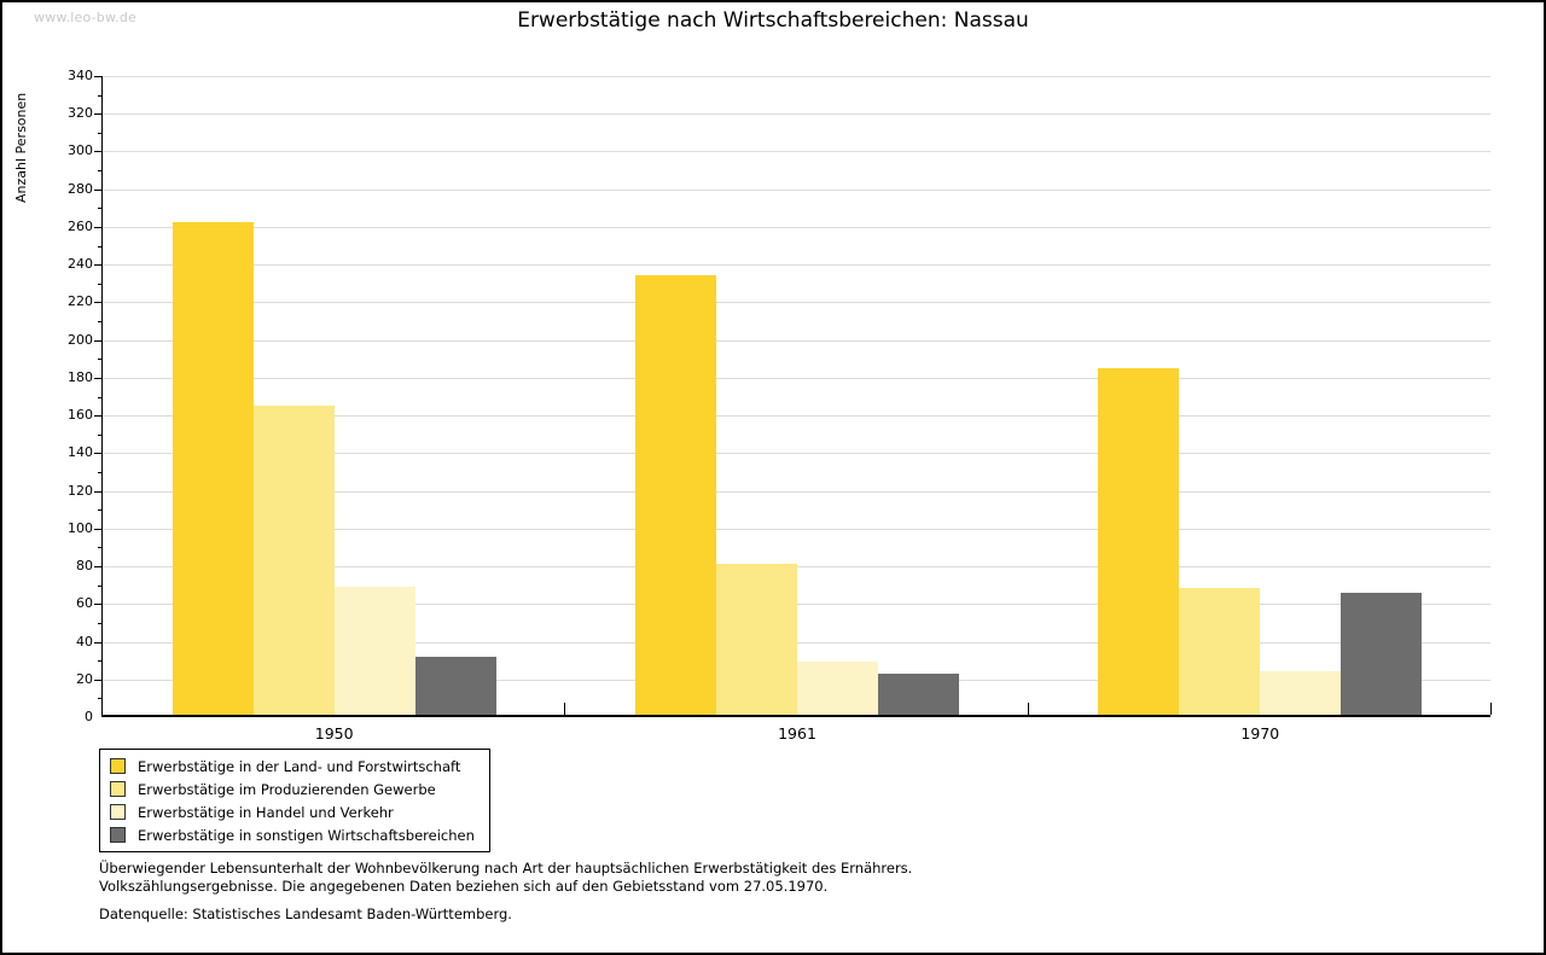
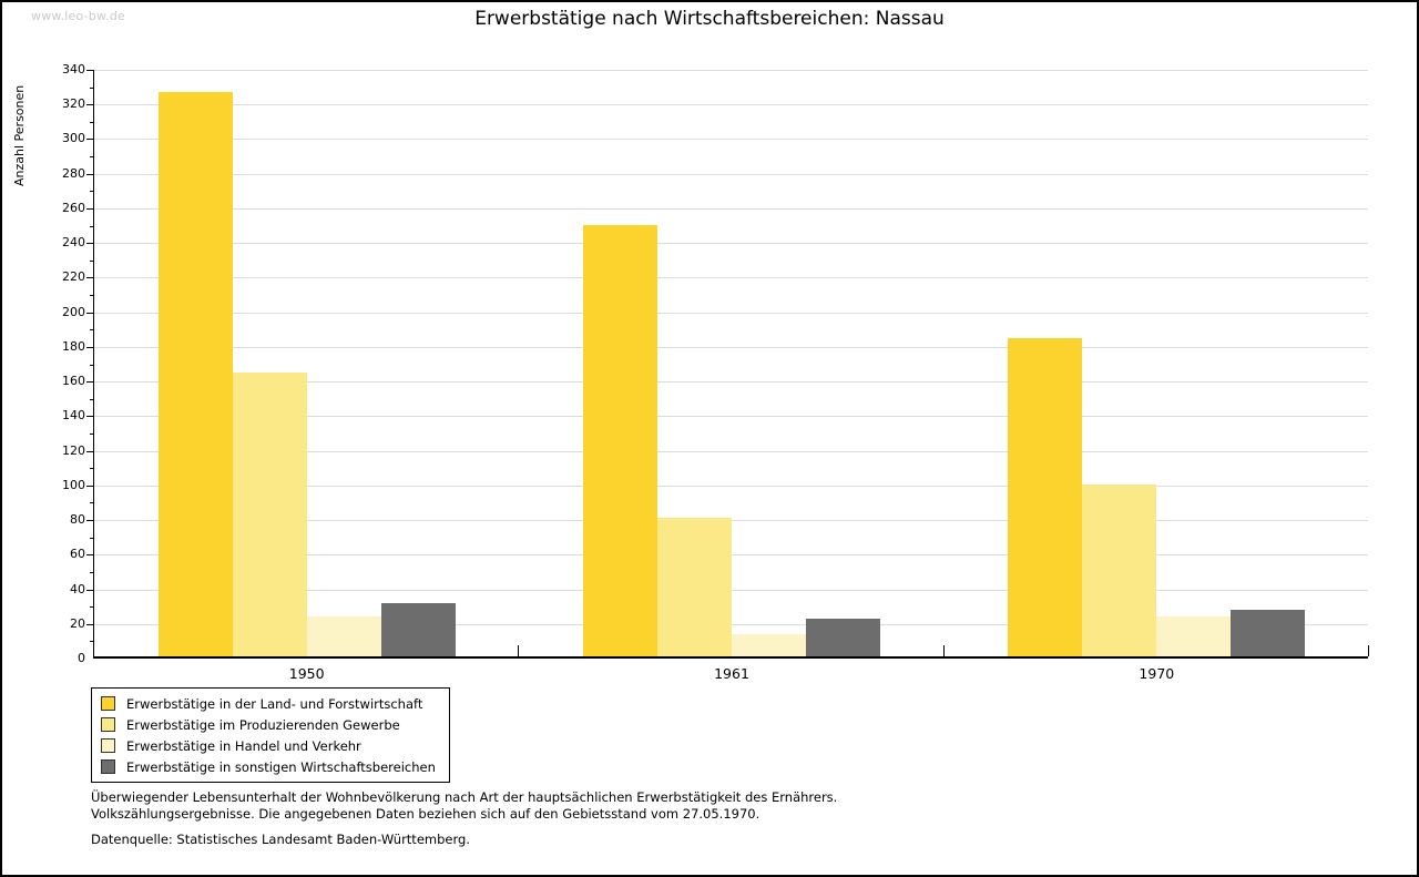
Erwerbstätige in der Land- und Forstwirtschaft/1950: 261 -> 326
Erwerbstätige in Handel und Verkehr/1950: 68 -> 23
Erwerbstätige in der Land- und Forstwirtschaft/1961: 233 -> 249
Erwerbstätige in Handel und Verkehr/1961: 28 -> 13
Erwerbstätige im Produzierenden Gewerbe/1970: 67 -> 99
Erwerbstätige in sonstigen Wirtschaftsbereichen/1970: 65 -> 27
